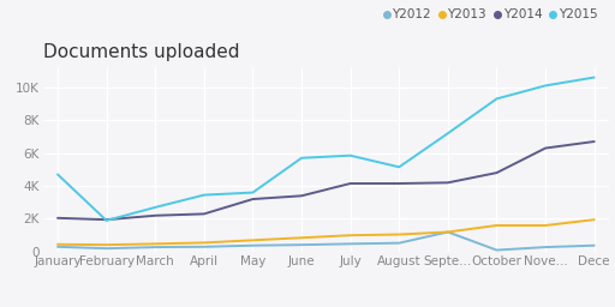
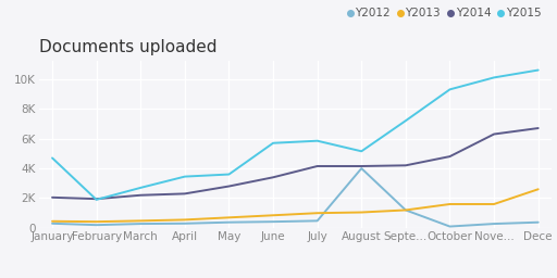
Y2014/May: 3.2K -> 2.8K
Y2012/August: 0.5K -> 4.0K
Y2013/Dece: 2.0K -> 2.6K
